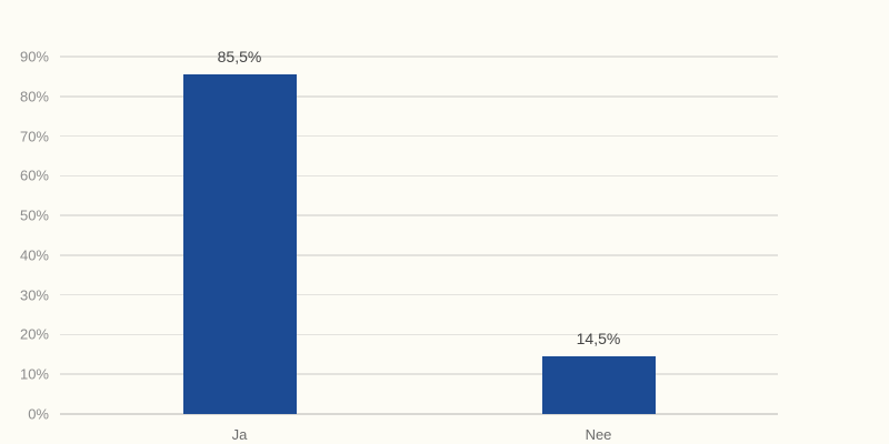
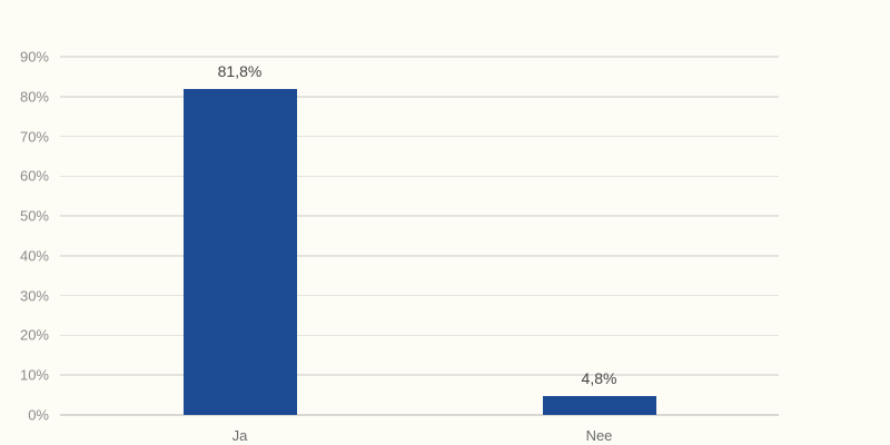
Ja: 85,5% -> 81,8%
Nee: 14,5% -> 4,8%
